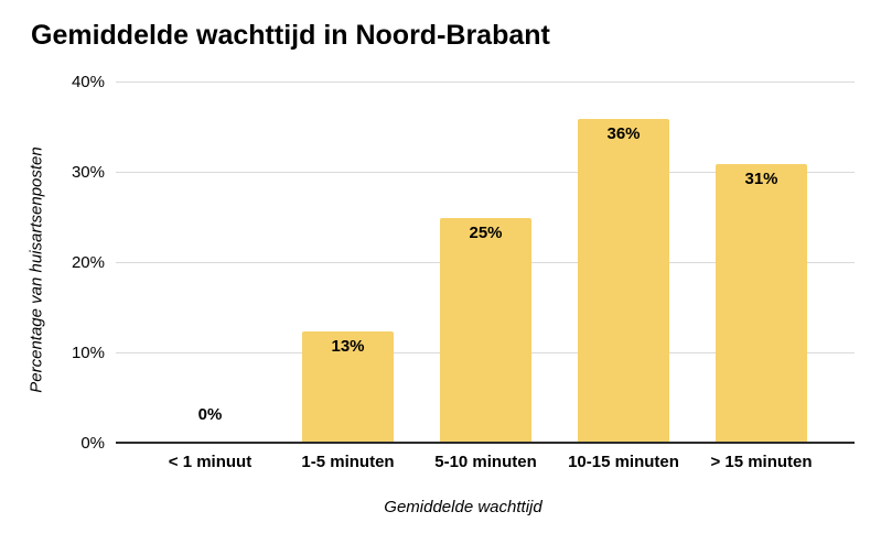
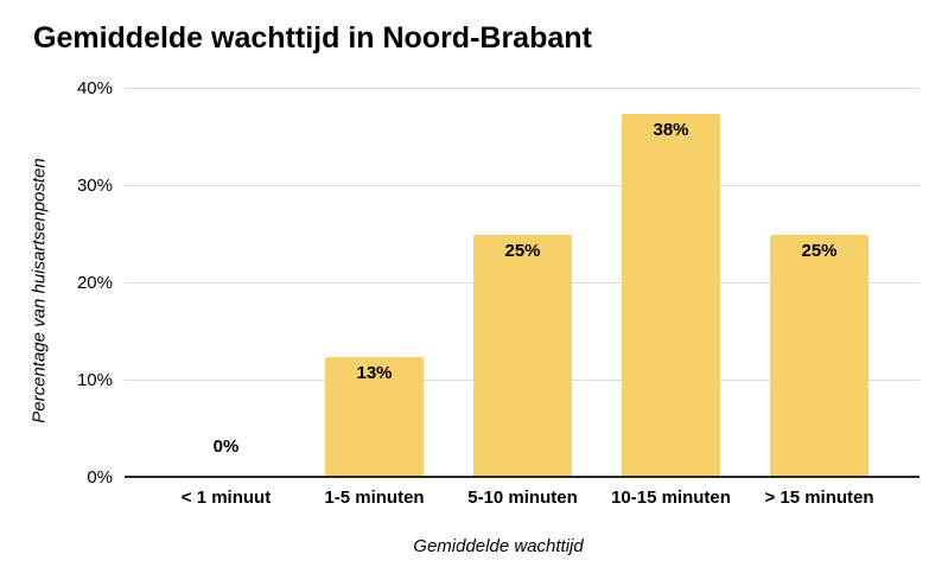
10-15 minuten: 36% -> 38%
> 15 minuten: 31% -> 25%
